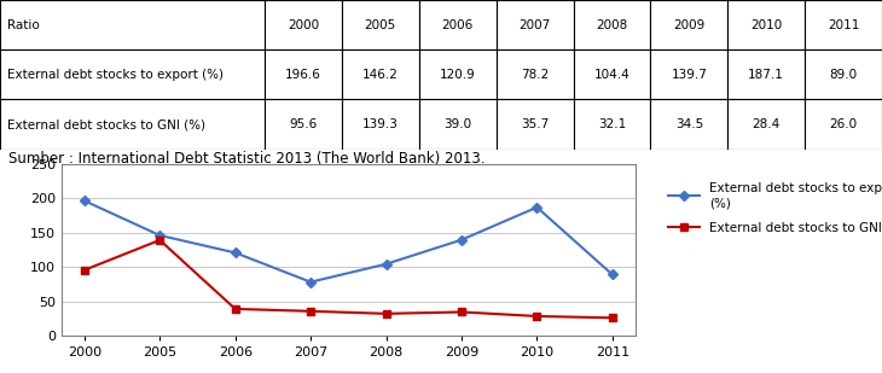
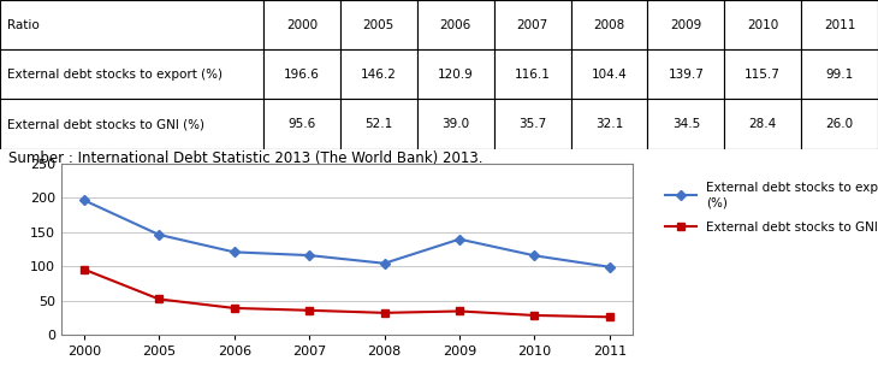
External debt stocks to GNI (%)/2005: 139.3 -> 52.1
External debt stocks to export (%)/2007: 78.2 -> 116.1
External debt stocks to export (%)/2010: 187.1 -> 115.7
External debt stocks to export (%)/2011: 89.0 -> 99.1
